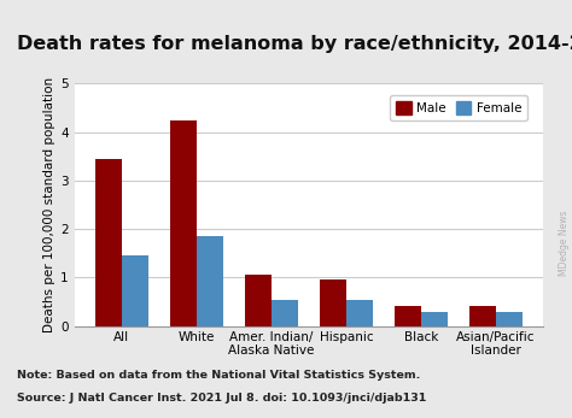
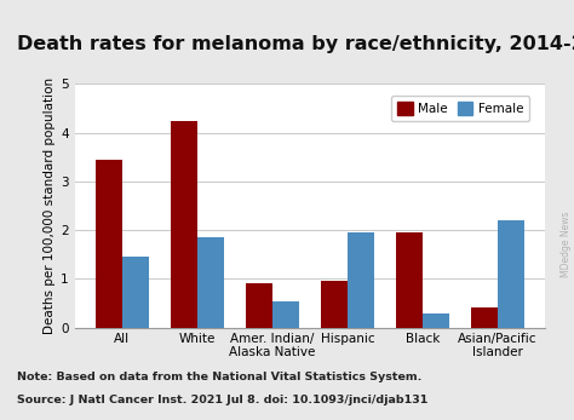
Male/Amer. Indian/ Alaska Native: 1.05 -> 0.90
Female/Hispanic: 0.53 -> 1.95
Male/Black: 0.42 -> 1.95
Female/Asian/Pacific Islander: 0.30 -> 2.20
